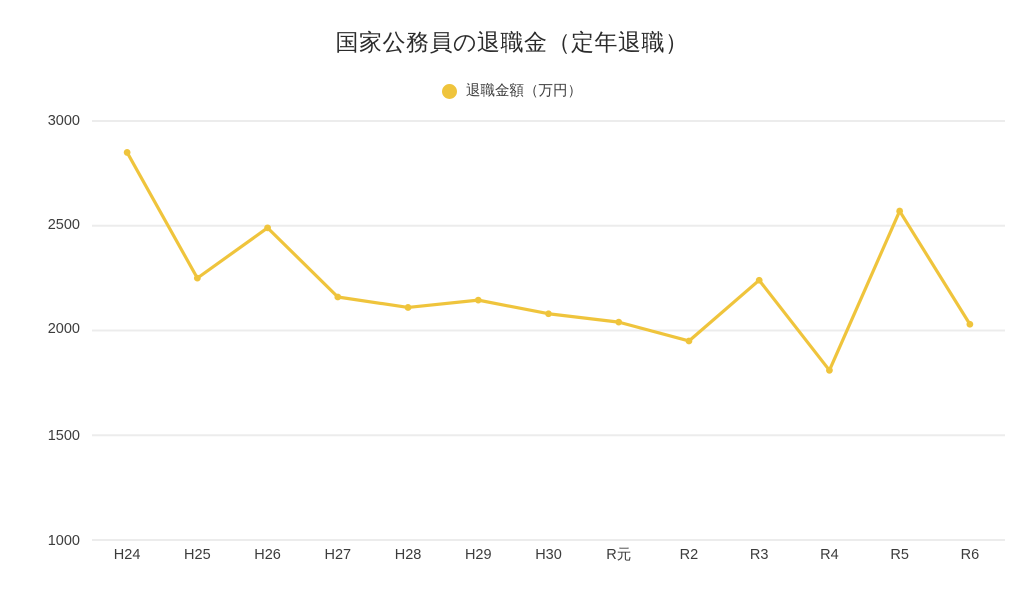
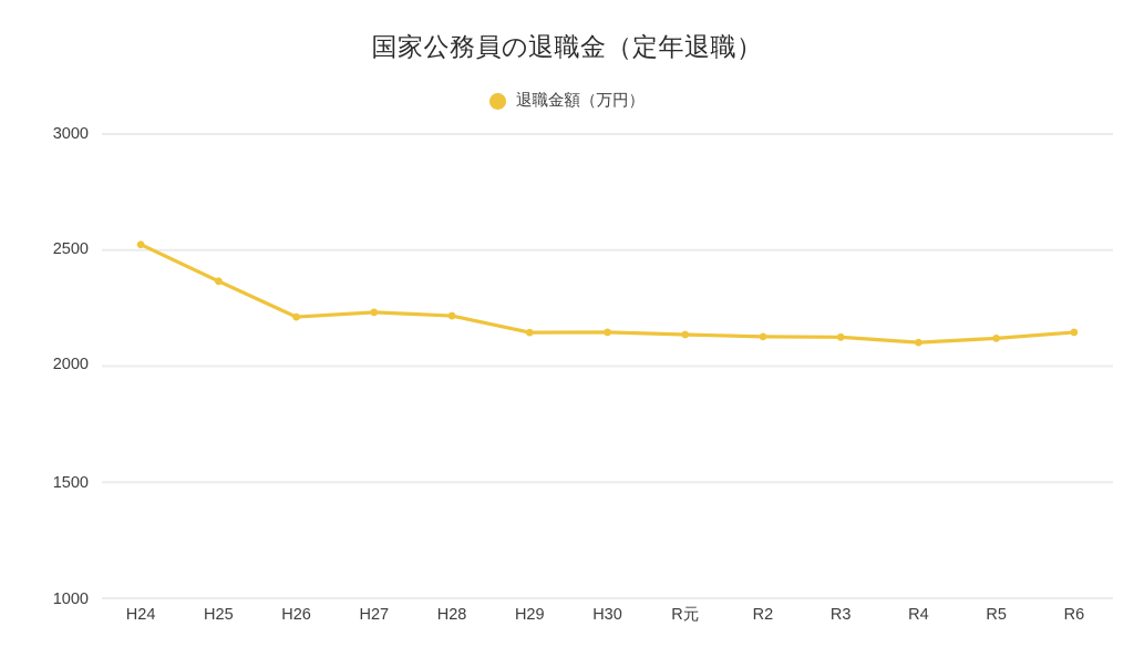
H24: 2850 -> 2520
H25: 2250 -> 2370
H26: 2490 -> 2210
H27: 2160 -> 2230
H28: 2110 -> 2220
H30: 2080 -> 2150
R元: 2040 -> 2140
R2: 1950 -> 2130
R3: 2240 -> 2120
R4: 1810 -> 2100
R5: 2570 -> 2120
R6: 2030 -> 2150
